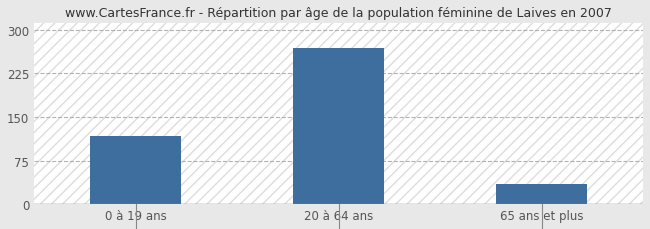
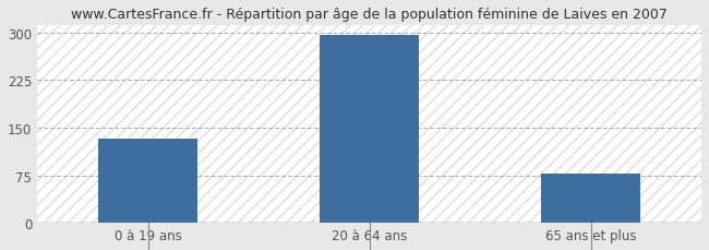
0 à 19 ans: 118 -> 133
20 à 64 ans: 268 -> 296
65 ans et plus: 34 -> 78
